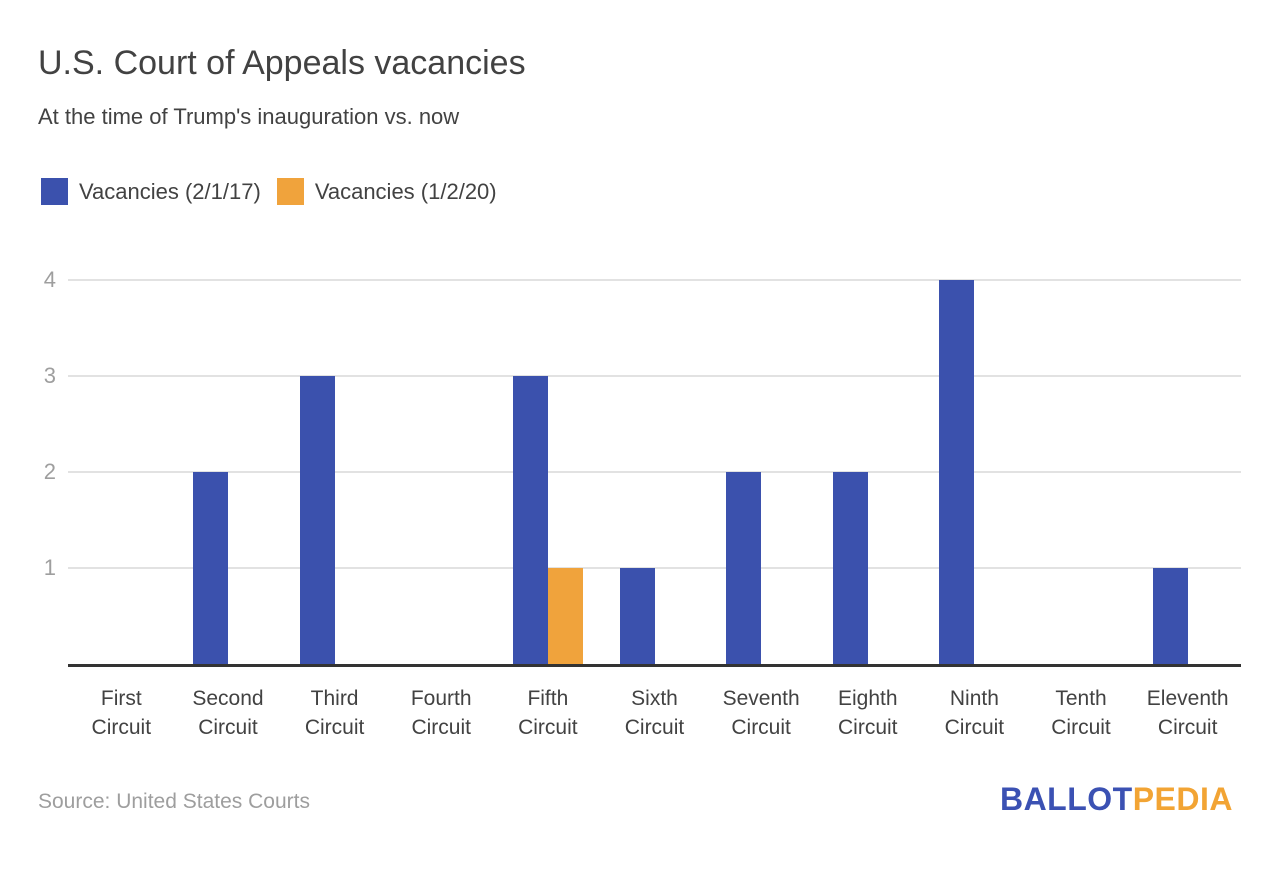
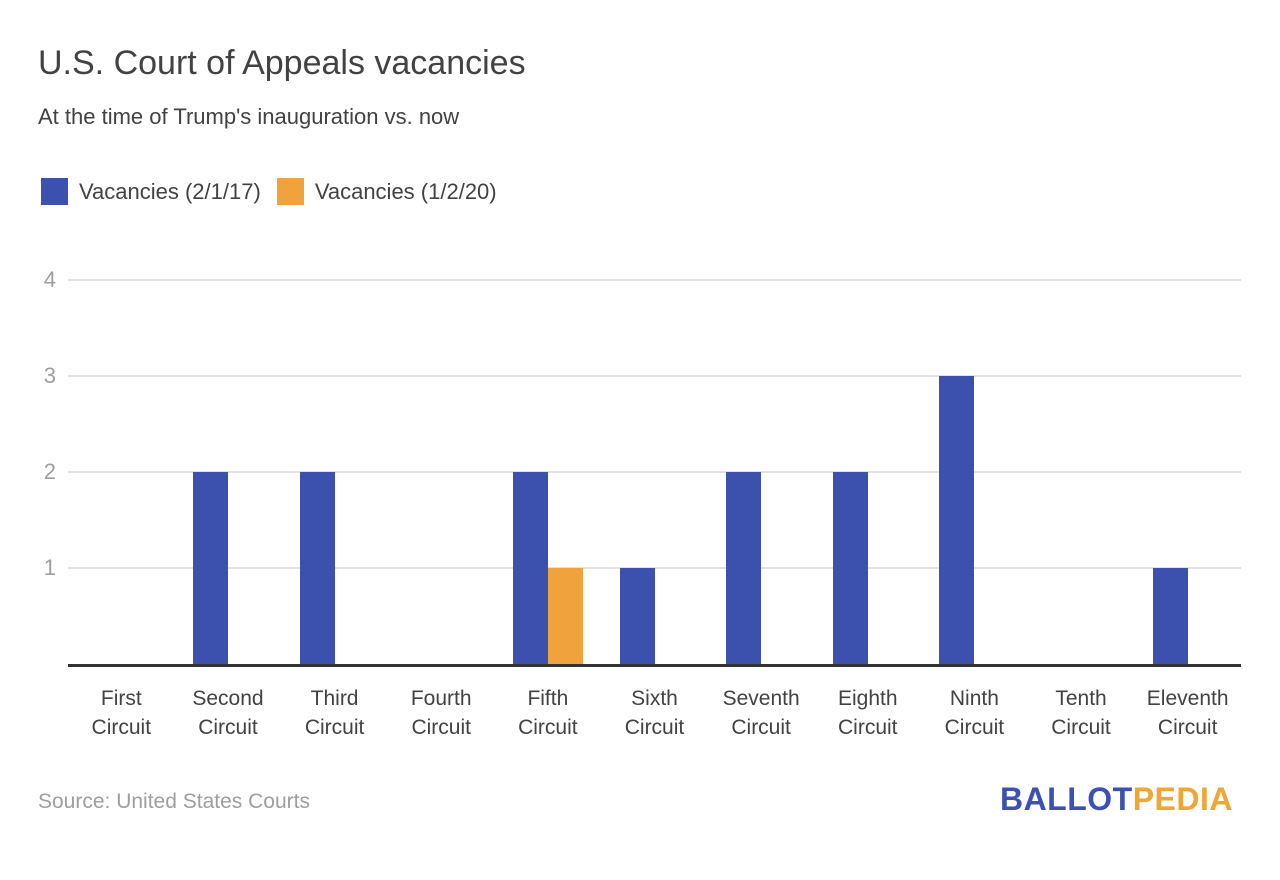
Vacancies (2/1/17)/Third Circuit: 3 -> 2
Vacancies (2/1/17)/Fifth Circuit: 3 -> 2
Vacancies (2/1/17)/Ninth Circuit: 4 -> 3
